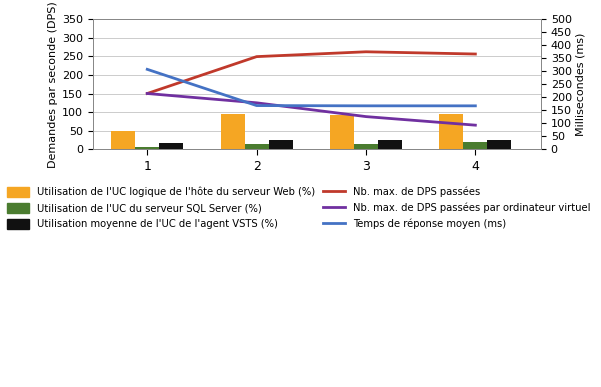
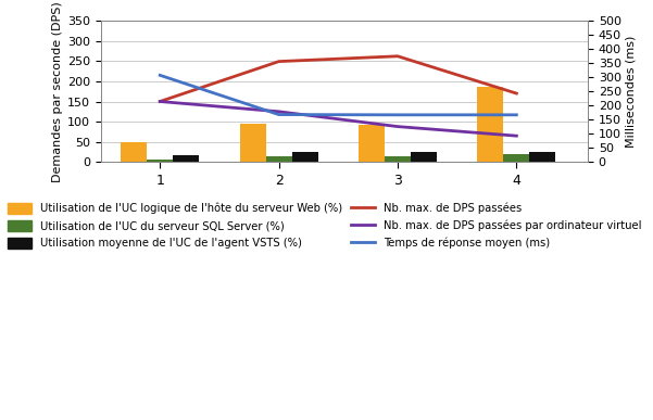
Utilisation de l'UC logique de l'hôte du serveur Web (%)/4: 95 -> 185
Nb. max. de DPS passées/4: 256 -> 170
